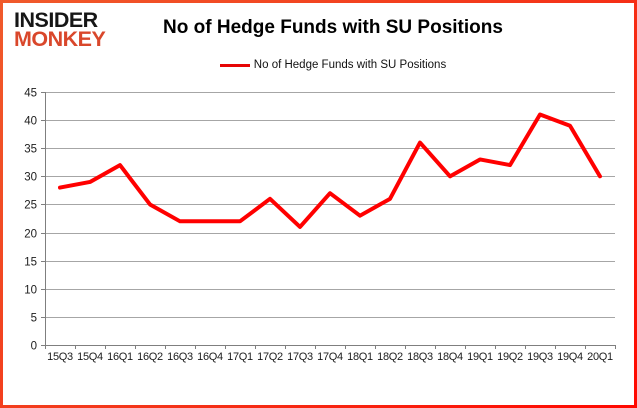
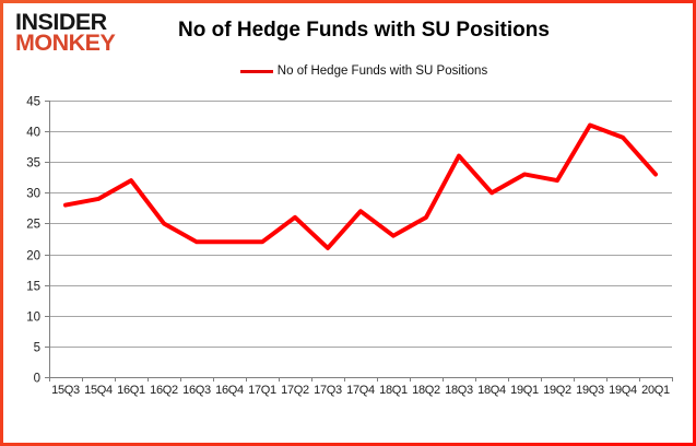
20Q1: 30 -> 33
